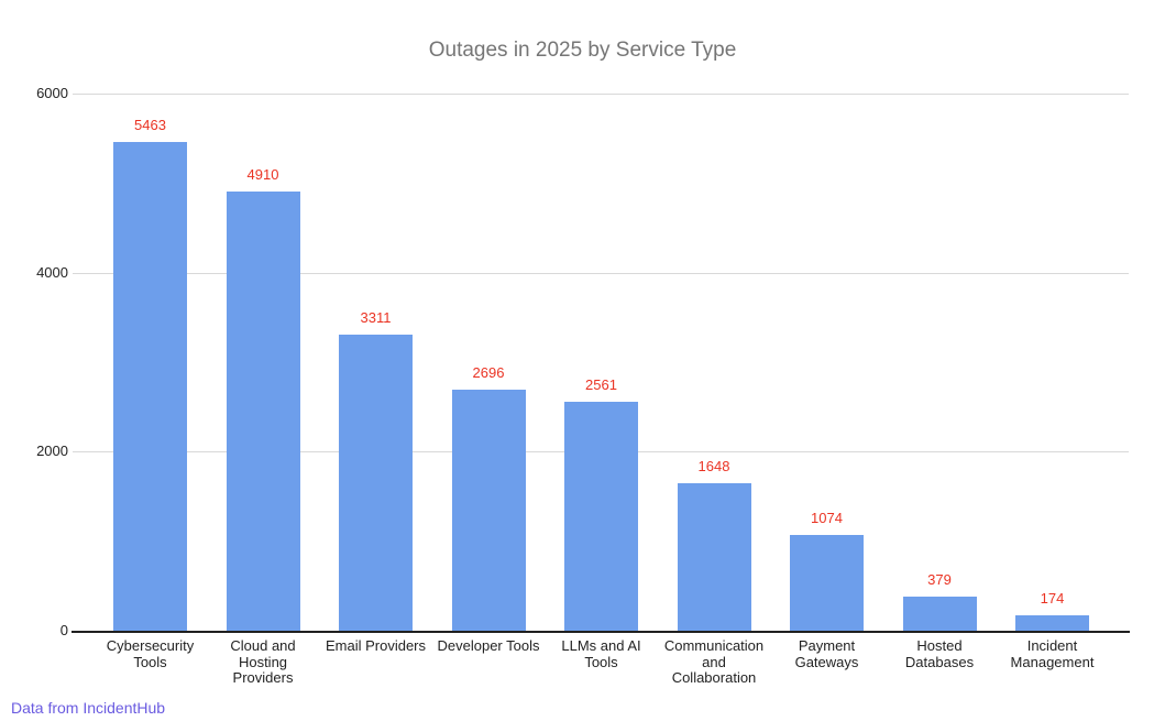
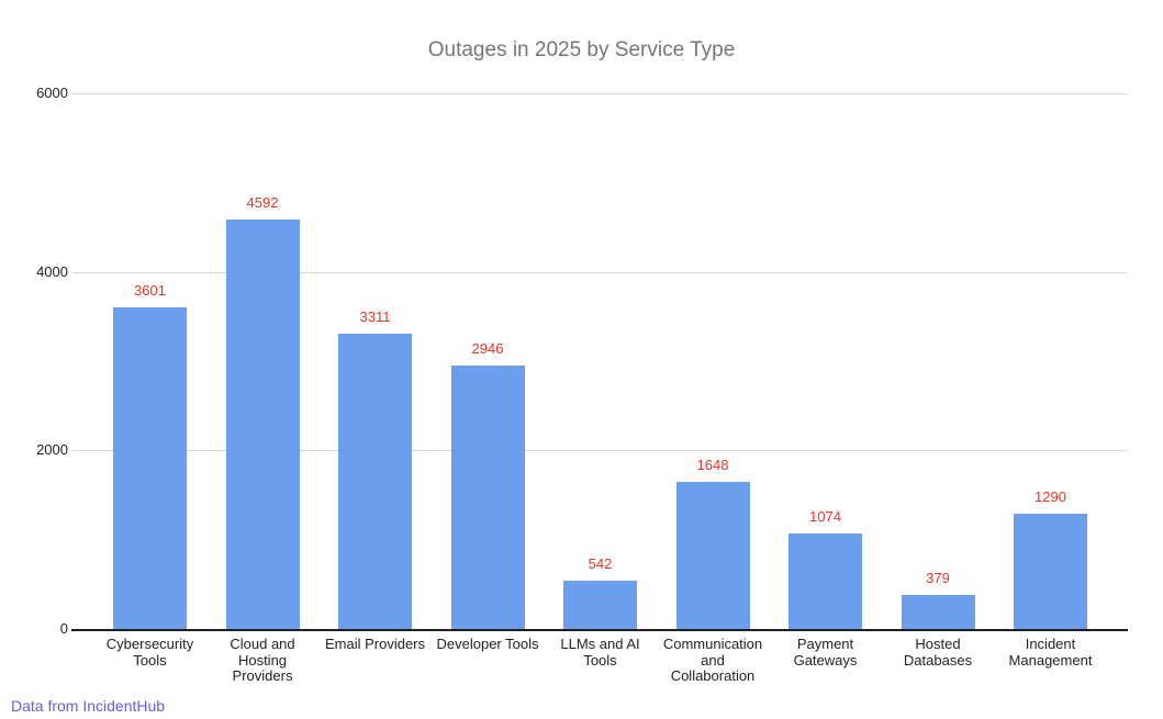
Cybersecurity Tools: 5463 -> 3601
Cloud and Hosting Providers: 4910 -> 4592
Developer Tools: 2696 -> 2946
LLMs and AI Tools: 2561 -> 542
Incident Management: 174 -> 1290
